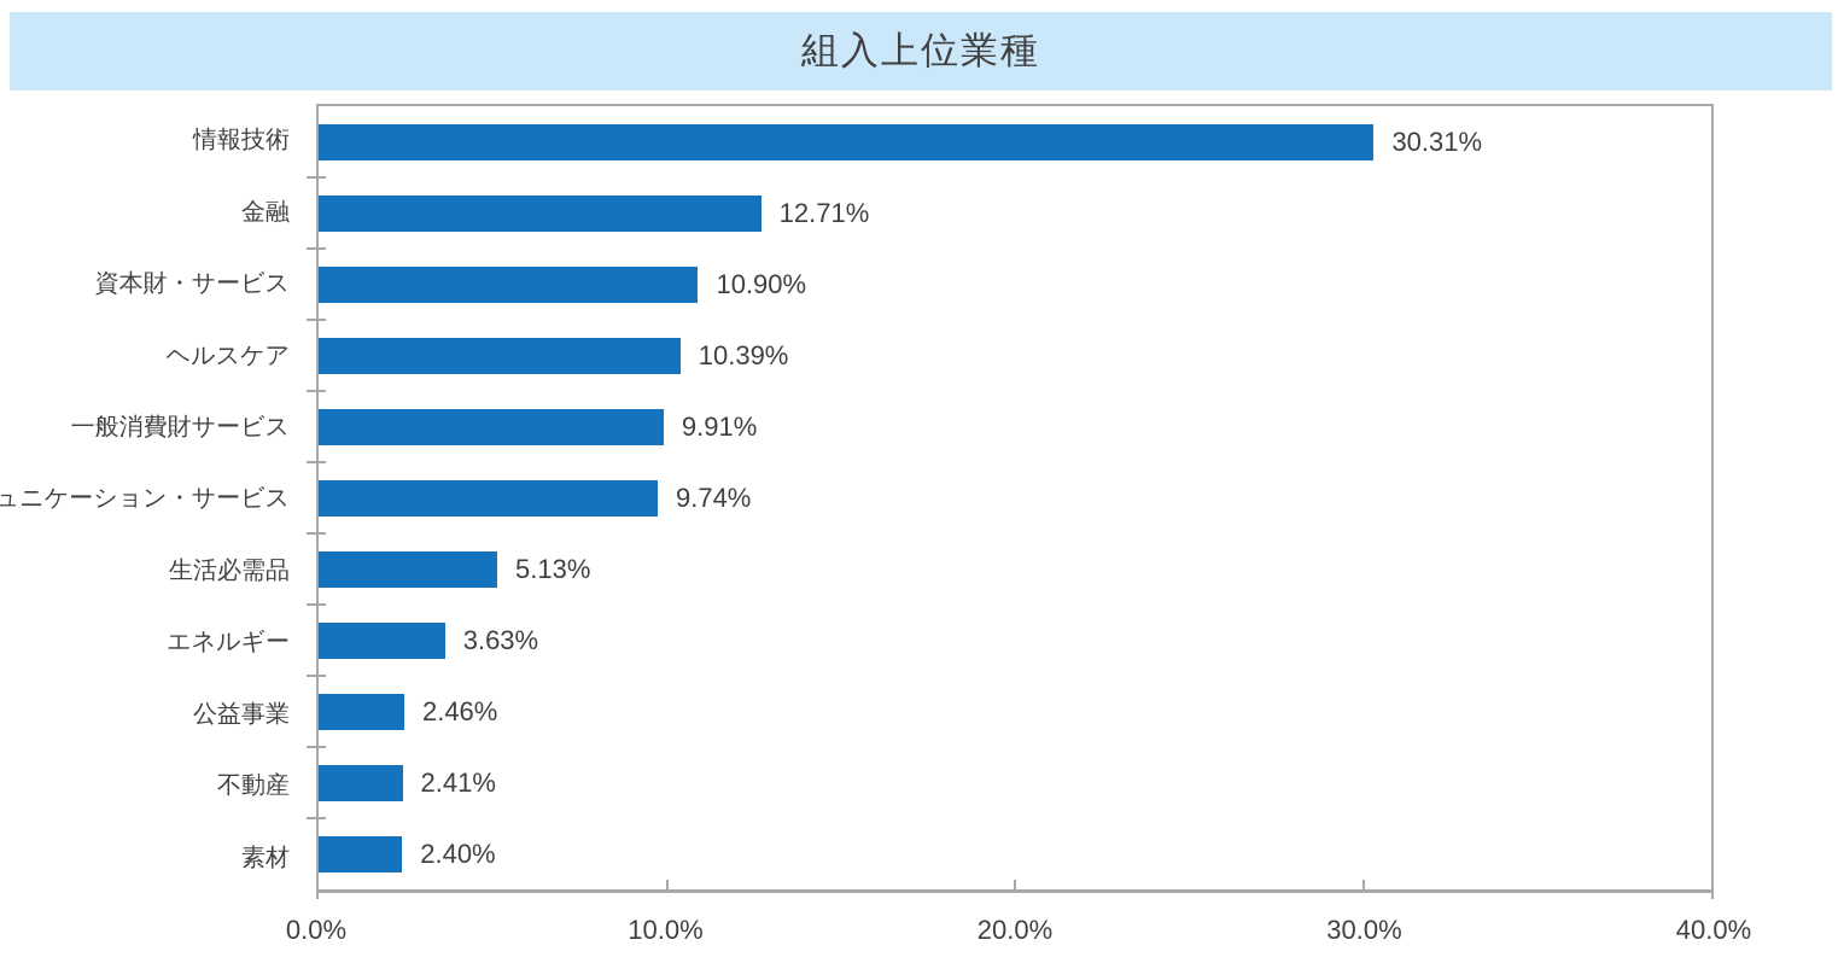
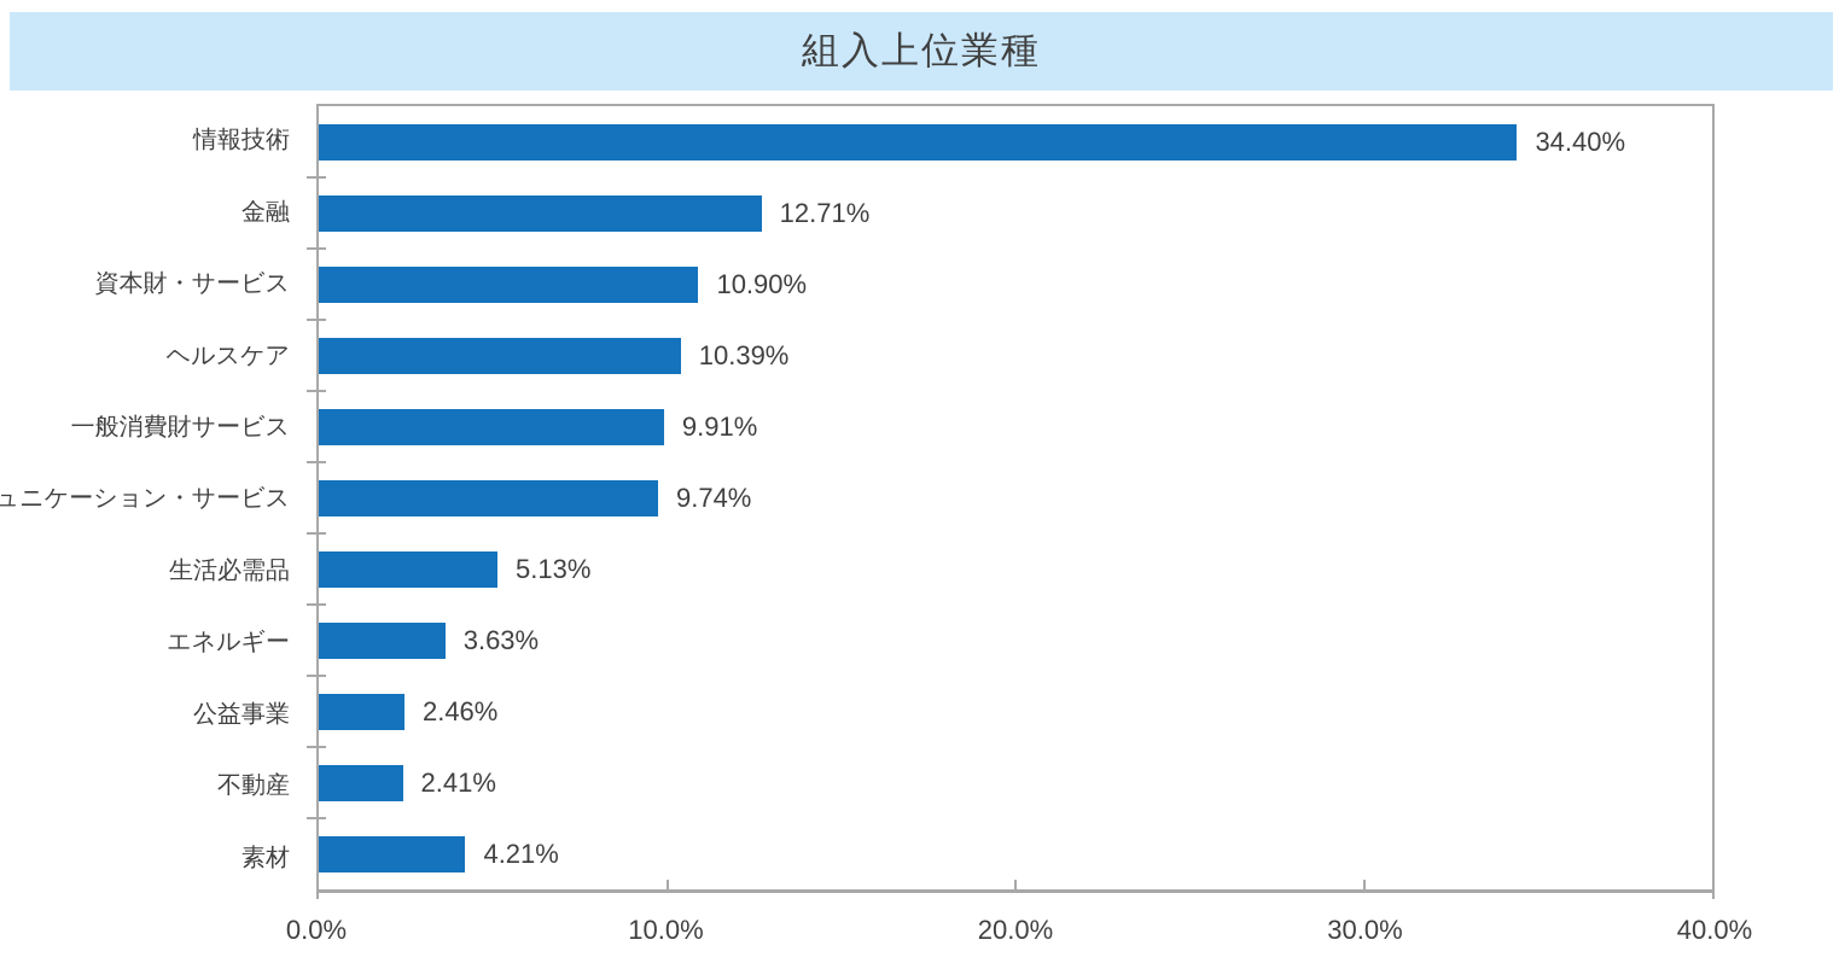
情報技術: 30.31% -> 34.40%
素材: 2.40% -> 4.21%
